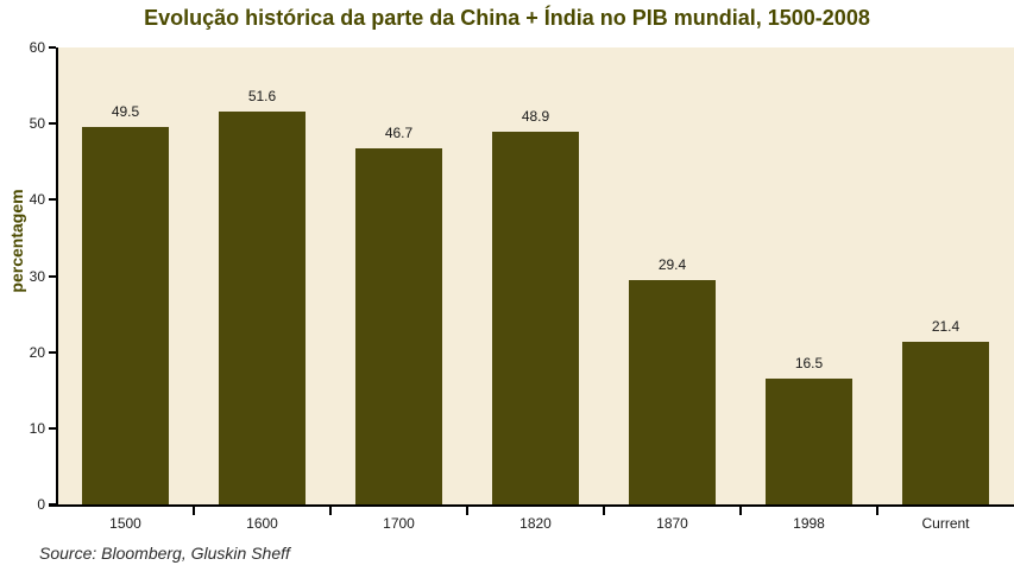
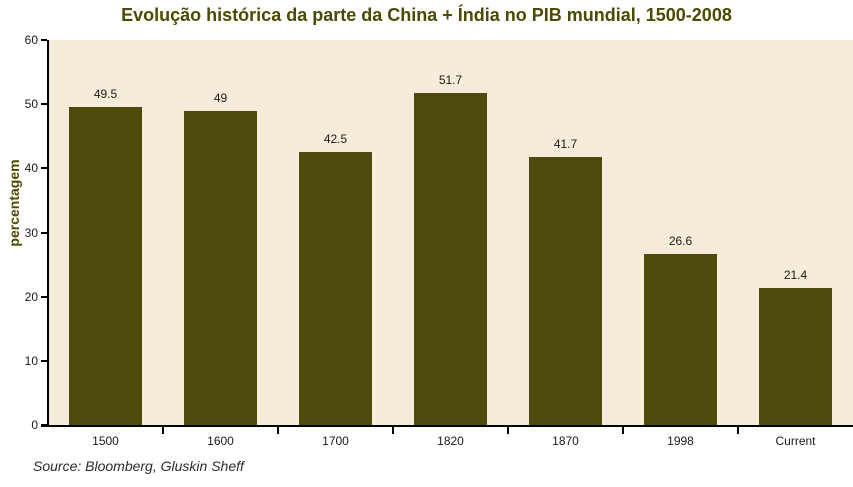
1600: 51.6 -> 49
1700: 46.7 -> 42.5
1820: 48.9 -> 51.7
1870: 29.4 -> 41.7
1998: 16.5 -> 26.6
